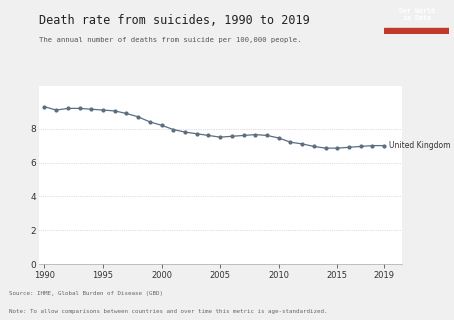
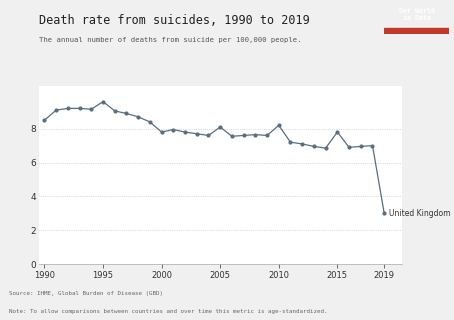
1990: 9.3 -> 8.5
1995: 9.1 -> 9.6
2000: 8.2 -> 7.8
2005: 7.5 -> 8.1
2010: 7.5 -> 8.2
2015: 6.8 -> 7.8
2019: 7.0 -> 3.0
